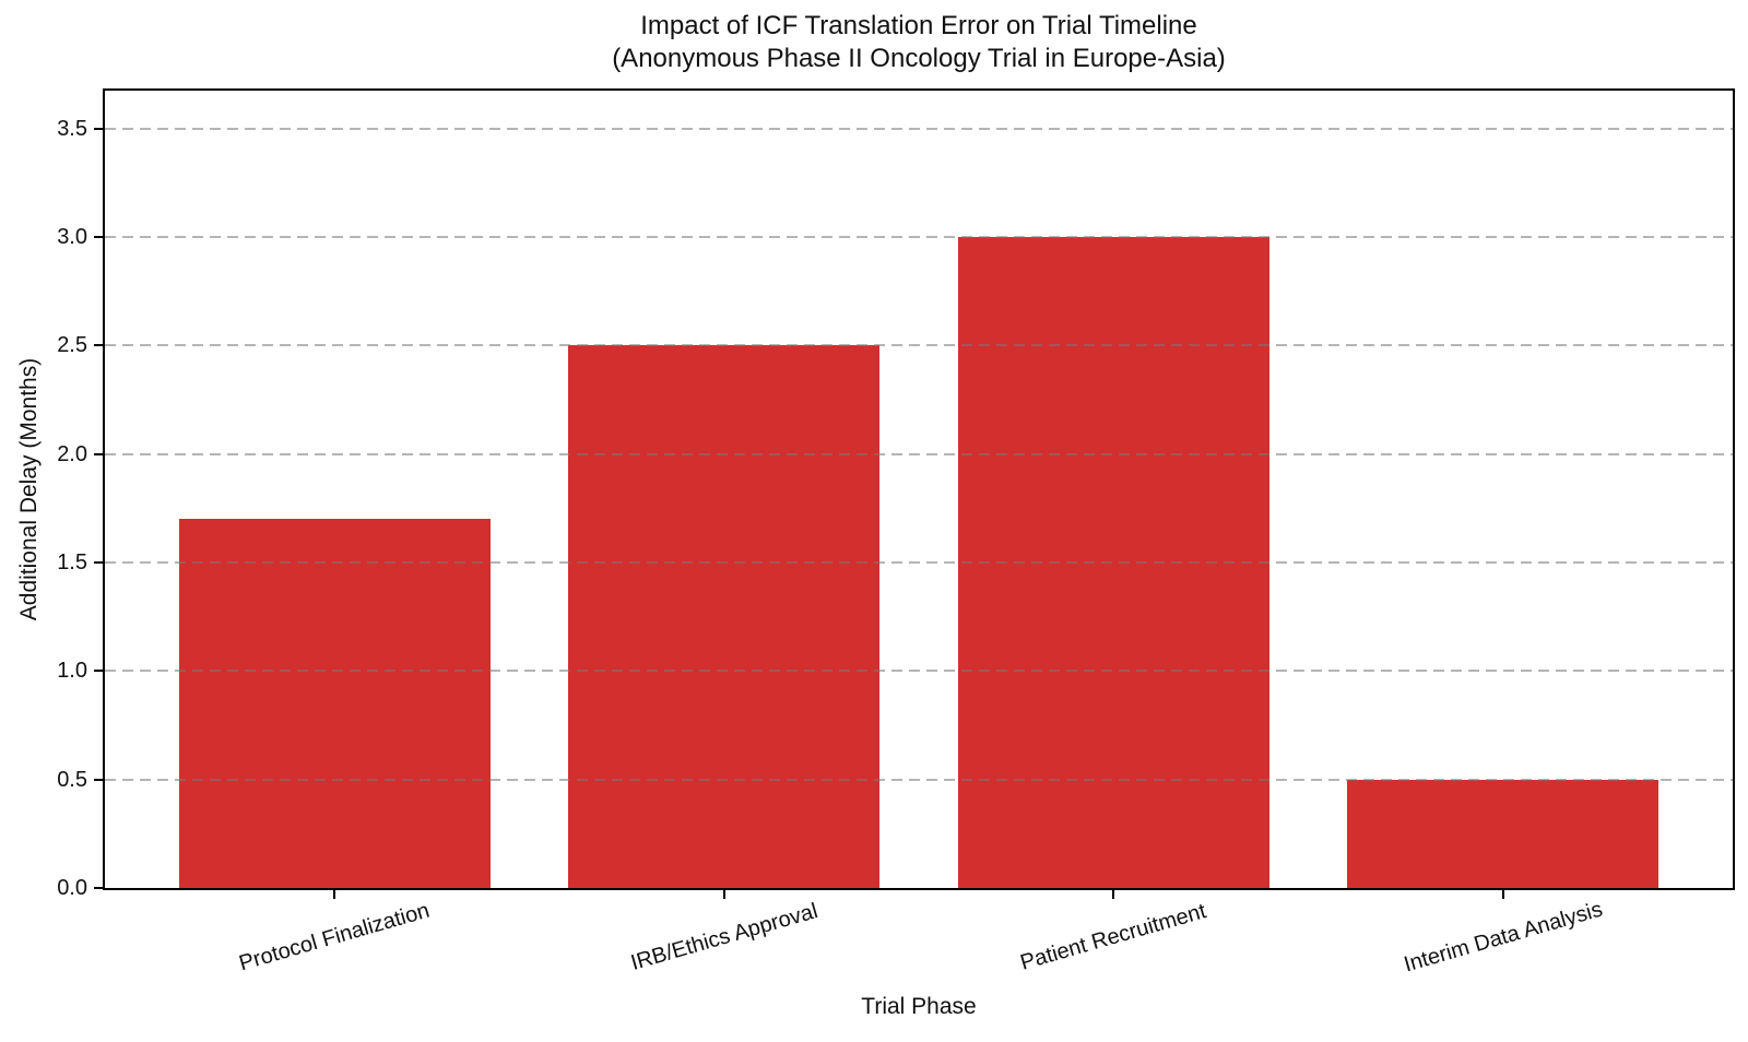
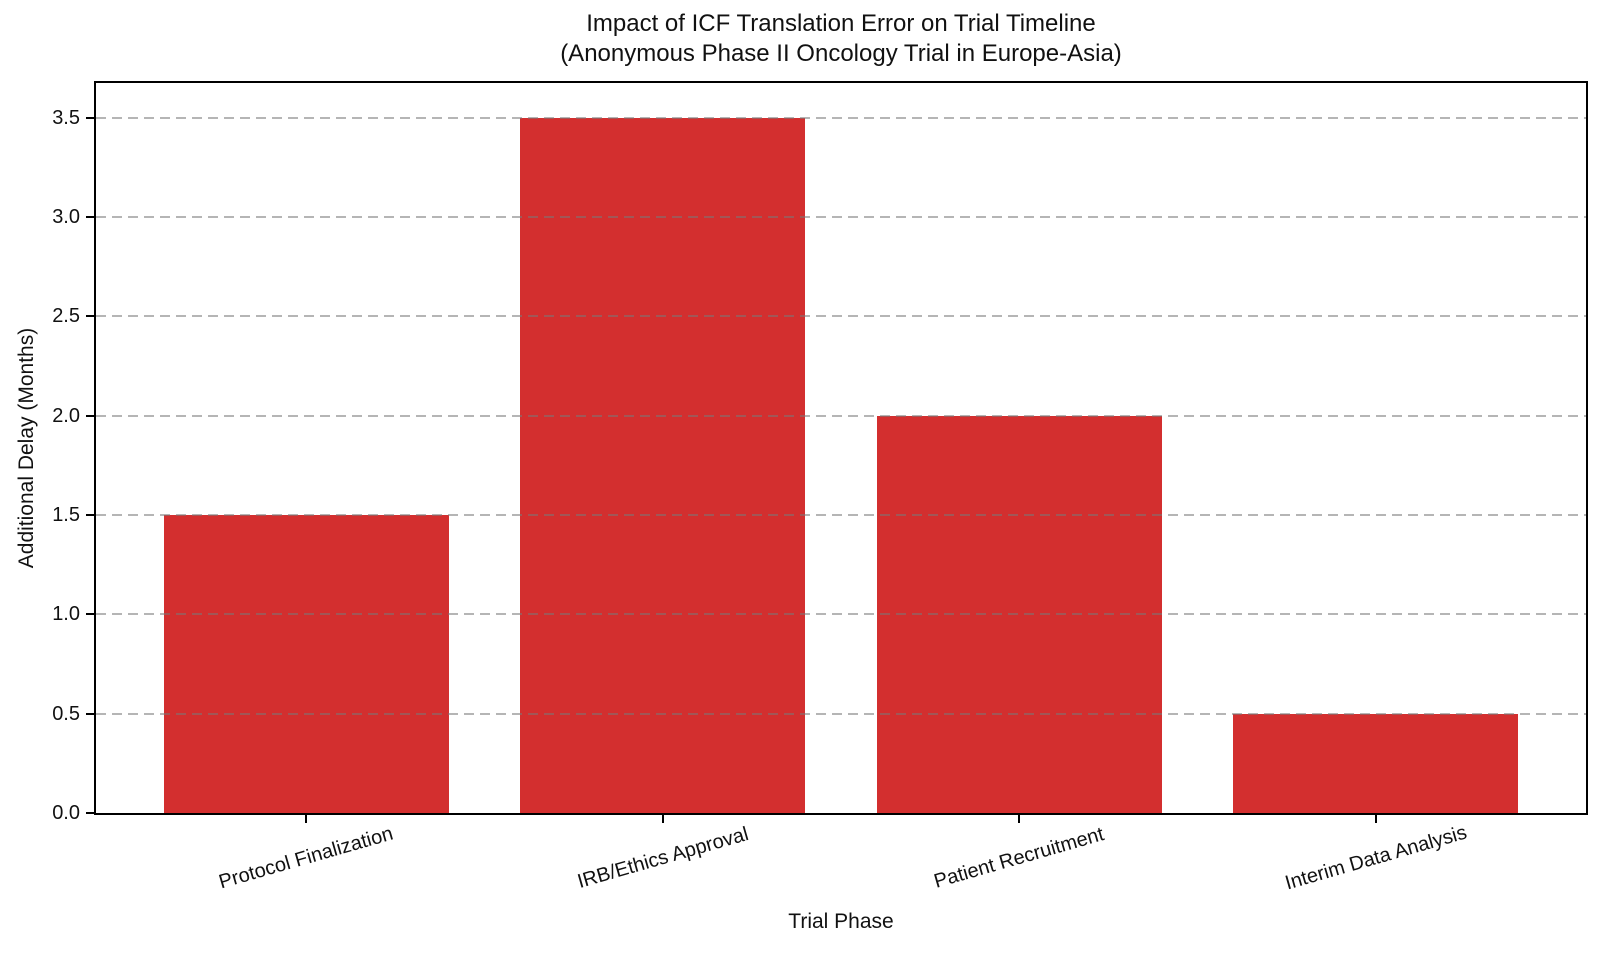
Protocol Finalization: 1.7 -> 1.5
IRB/Ethics Approval: 2.5 -> 3.5
Patient Recruitment: 3.0 -> 2.0
